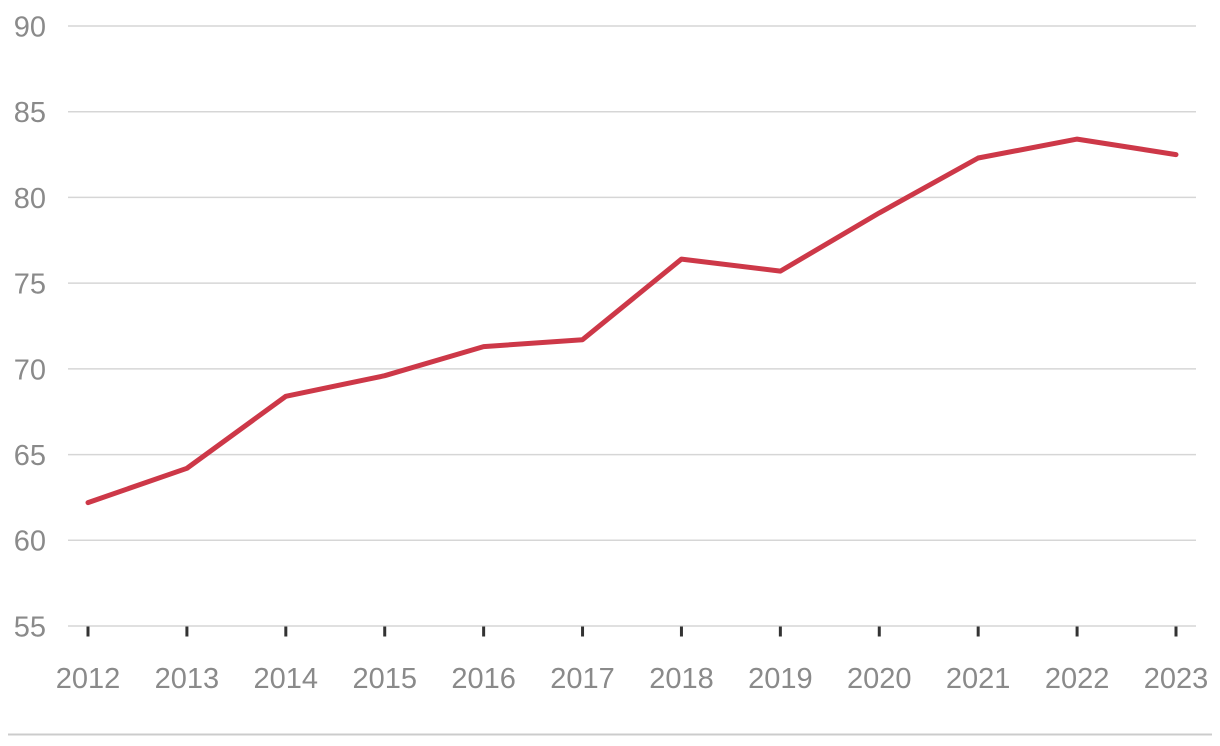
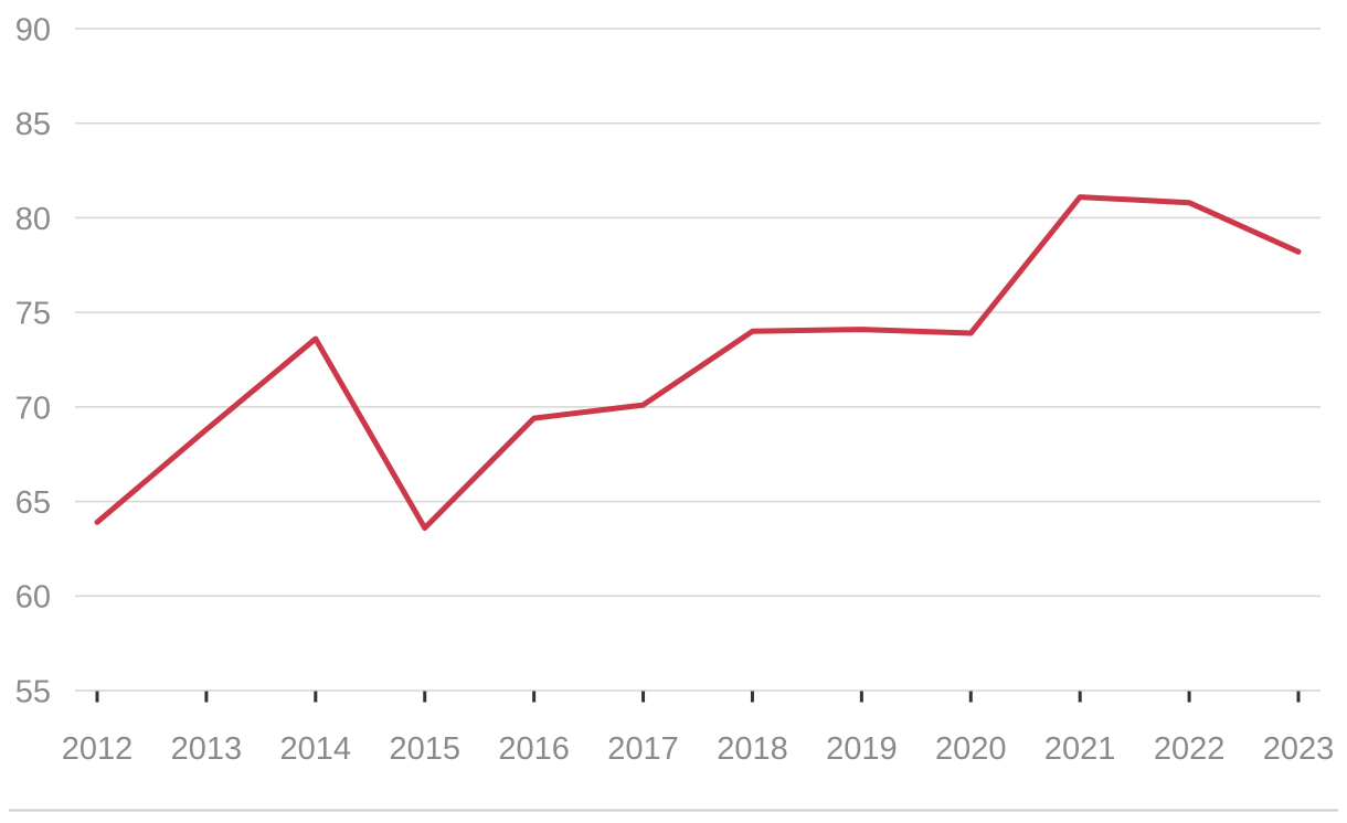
2012: 62.2 -> 63.9
2013: 64.2 -> 68.8
2014: 68.4 -> 73.6
2015: 69.6 -> 63.6
2016: 71.3 -> 69.4
2017: 71.7 -> 70.1
2018: 76.4 -> 74.0
2019: 75.7 -> 74.1
2020: 79.1 -> 73.9
2021: 82.3 -> 81.1
2022: 83.4 -> 80.8
2023: 82.5 -> 78.2
